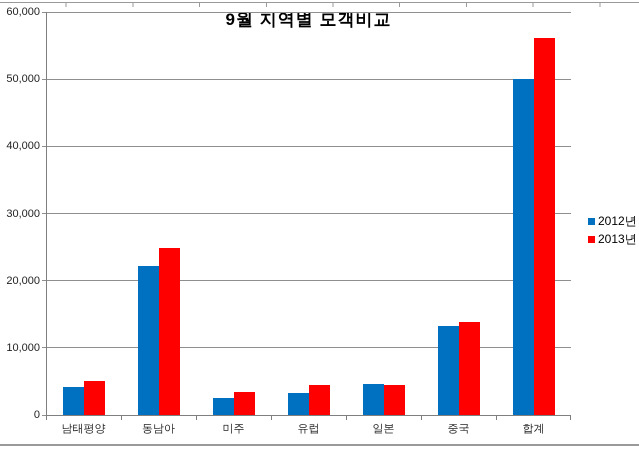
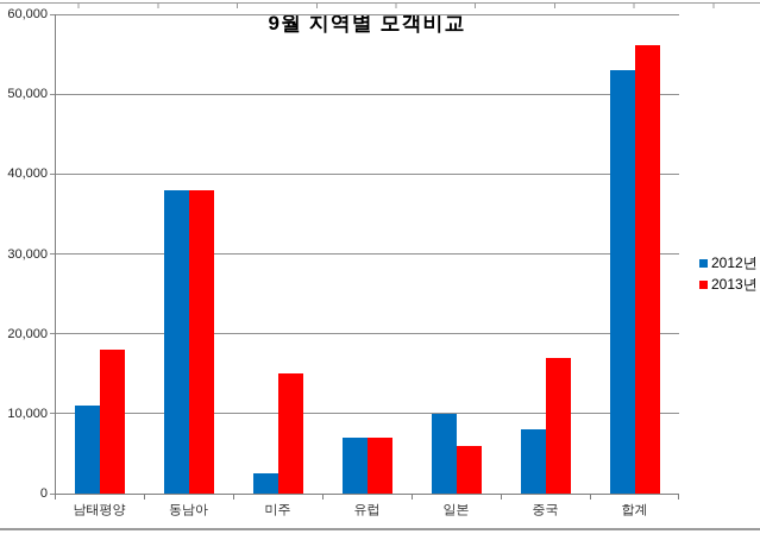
2012년/남태평양: 4000 -> 11000
2013년/남태평양: 5000 -> 18000
2012년/동남아: 22000 -> 38000
2013년/동남아: 25000 -> 38000
2013년/미주: 3000 -> 15000
2012년/유럽: 3000 -> 7000
2013년/유럽: 4000 -> 7000
2012년/일본: 5000 -> 10000
2013년/일본: 4000 -> 6000
2012년/중국: 13000 -> 8000
2013년/중국: 14000 -> 17000
2012년/합계: 50000 -> 53000
